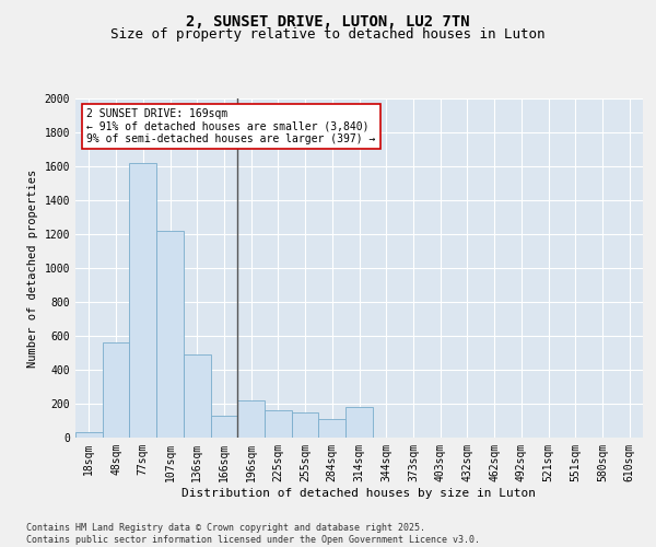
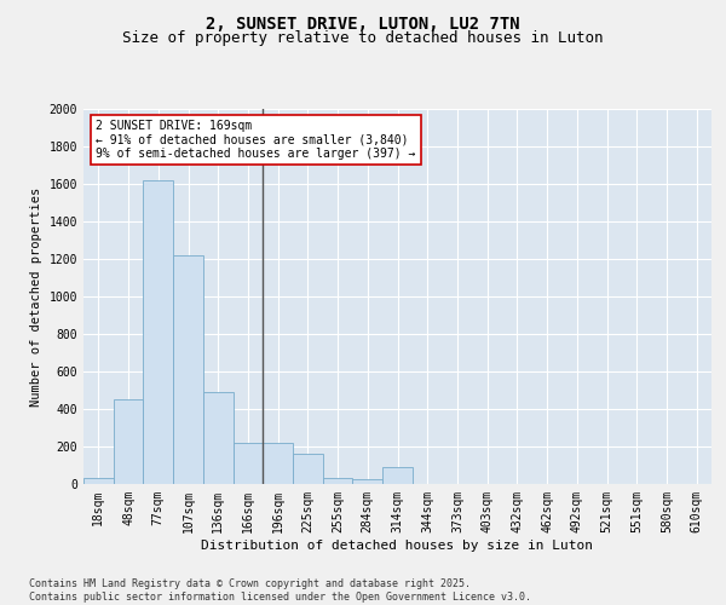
48sqm: 560 -> 450
166sqm: 130 -> 220
255sqm: 150 -> 30
284sqm: 110 -> 20
314sqm: 180 -> 90
